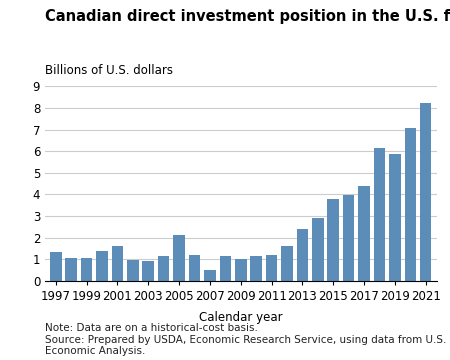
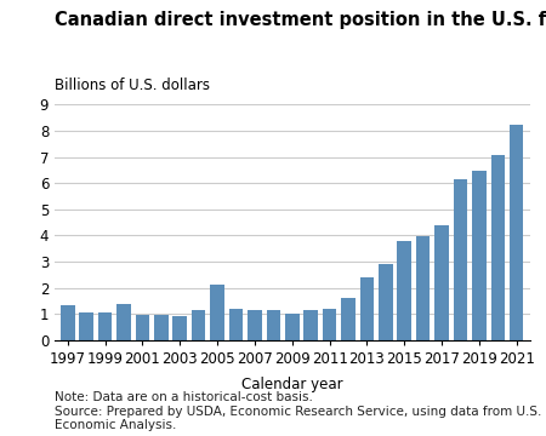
2001: 1.60 -> 0.98
2007: 0.50 -> 1.17
2019: 5.85 -> 6.47
